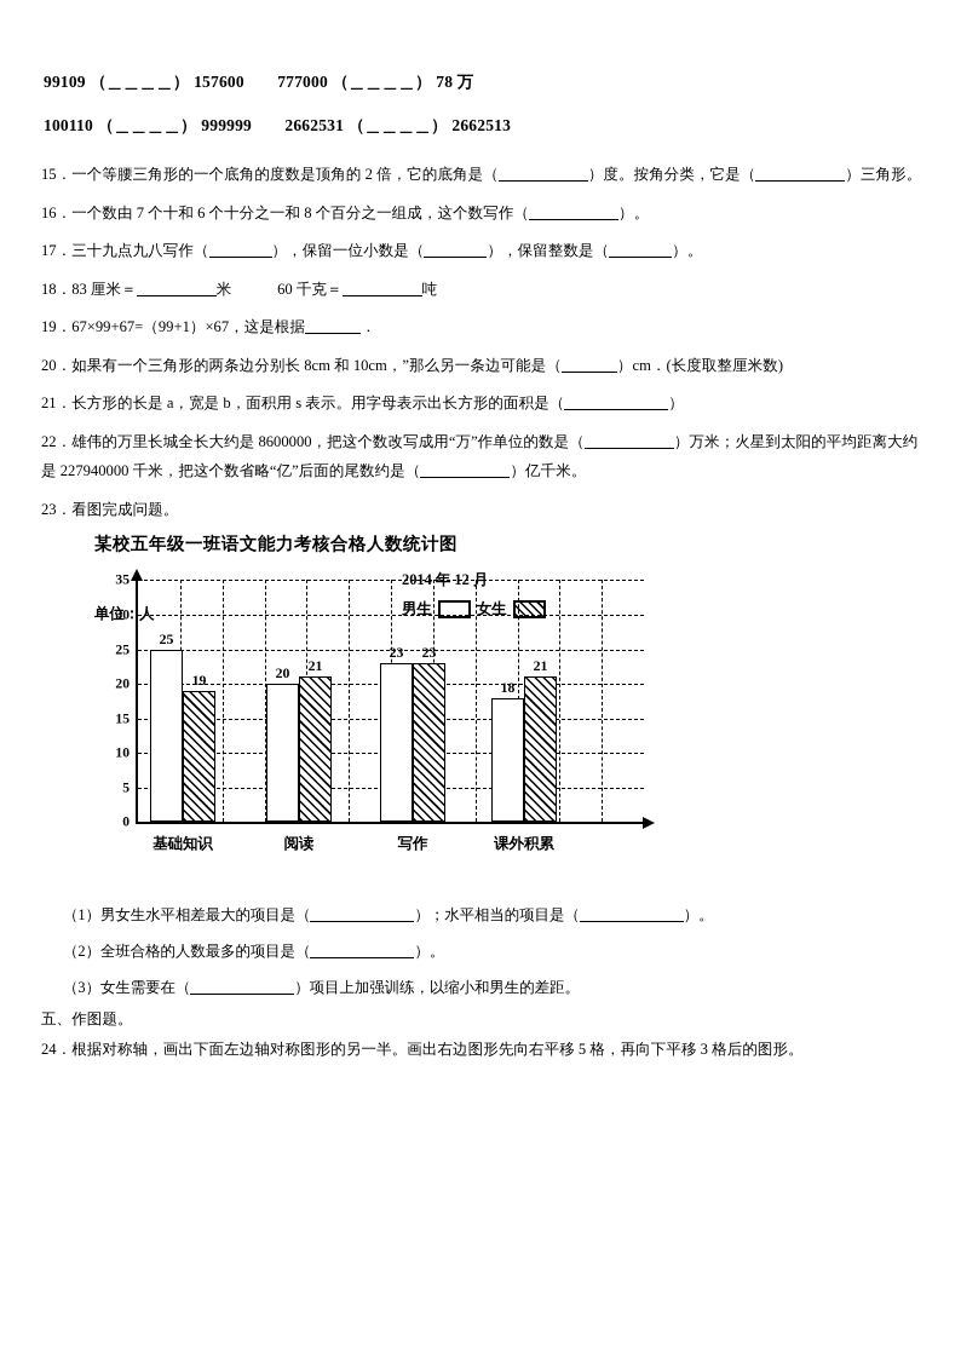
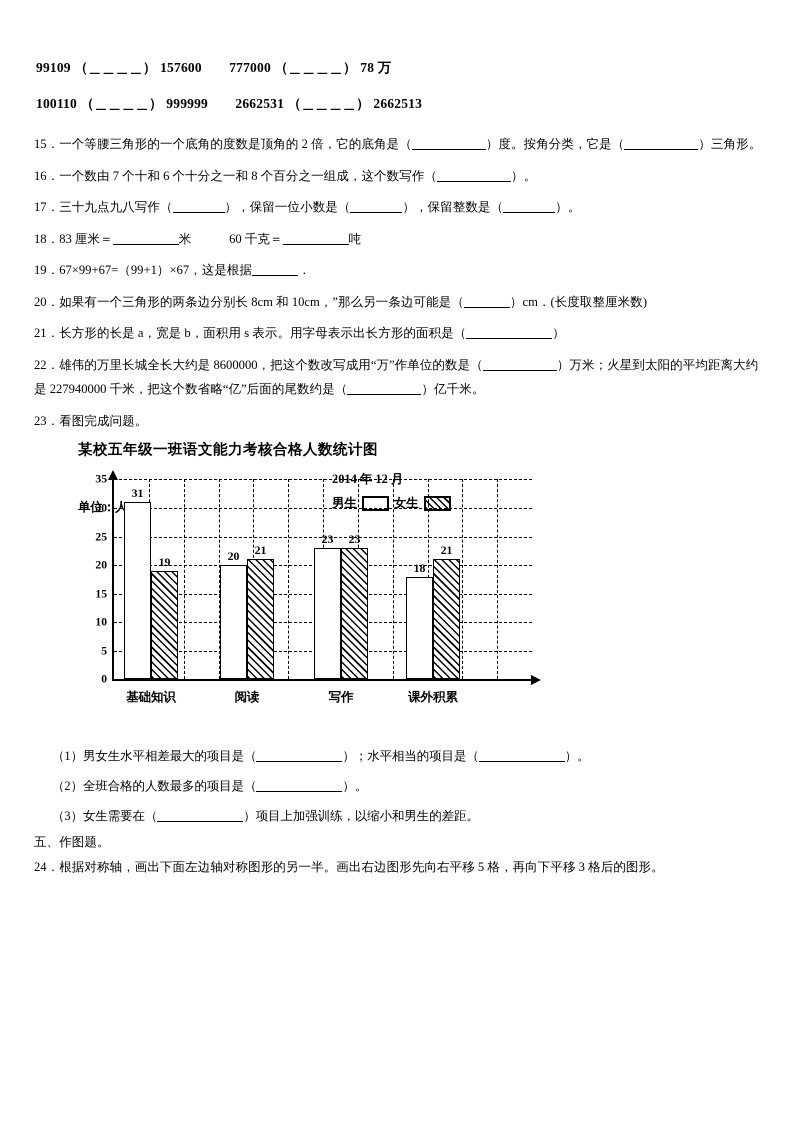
男生/基础知识: 25 -> 31
